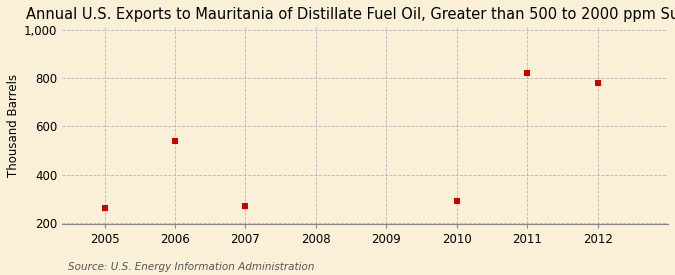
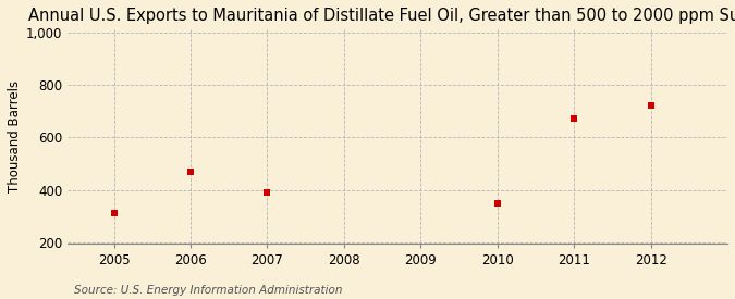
2005: 260 -> 310
2006: 540 -> 470
2007: 270 -> 390
2010: 290 -> 350
2011: 820 -> 670
2012: 780 -> 720
